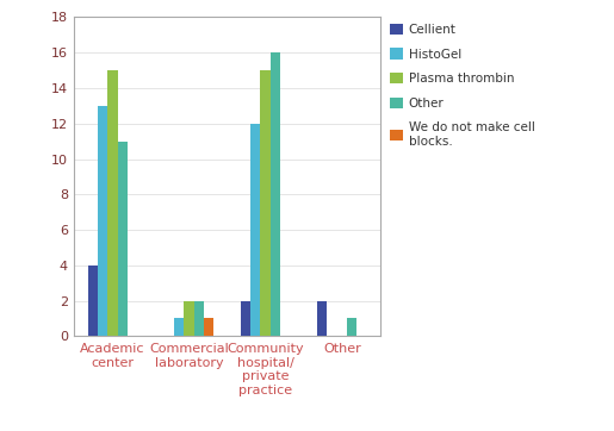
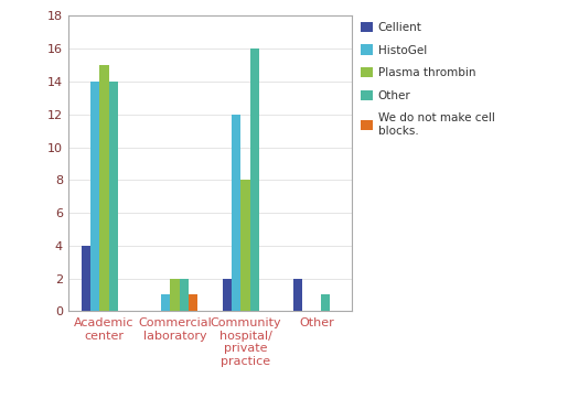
HistoGel/Academic center: 13 -> 14
Other/Academic center: 11 -> 14
Plasma thrombin/Community hospital/ private practice: 15 -> 8
